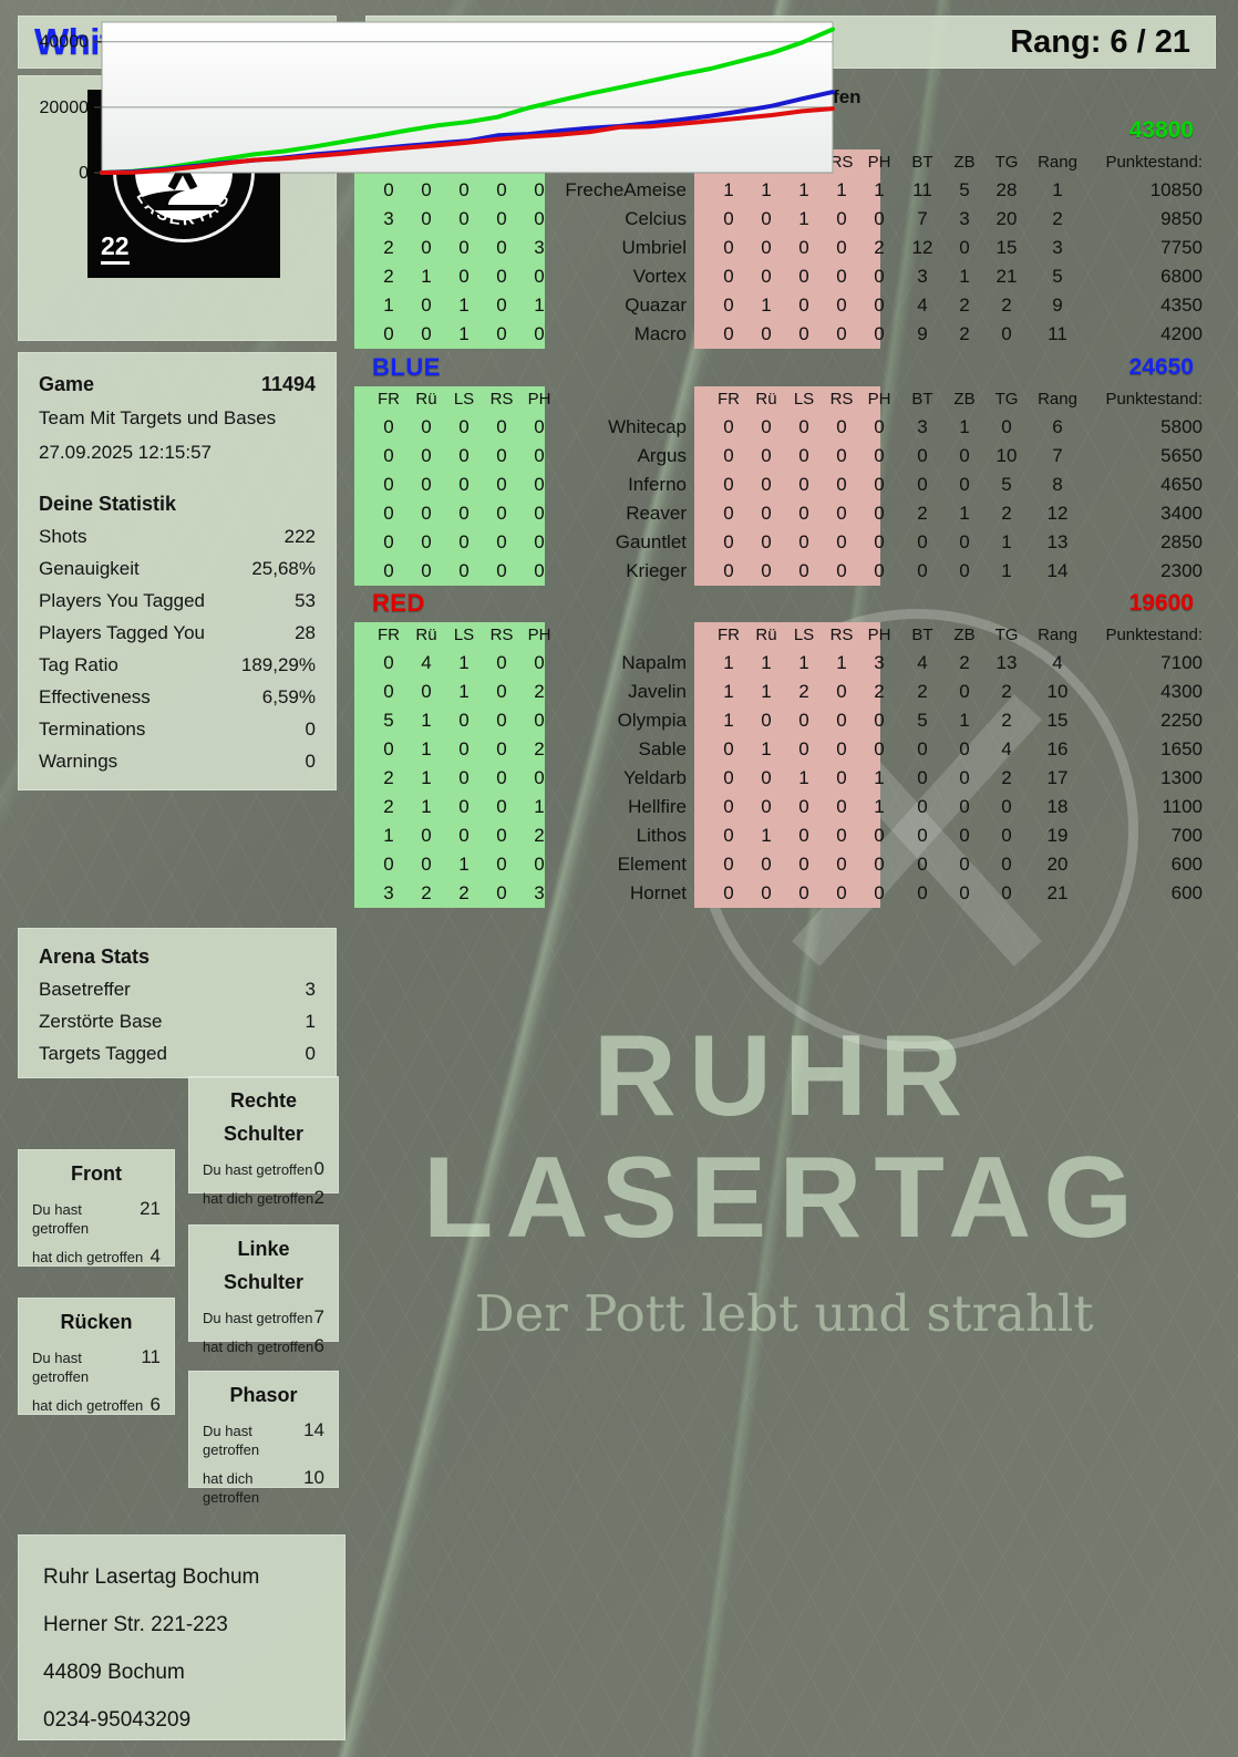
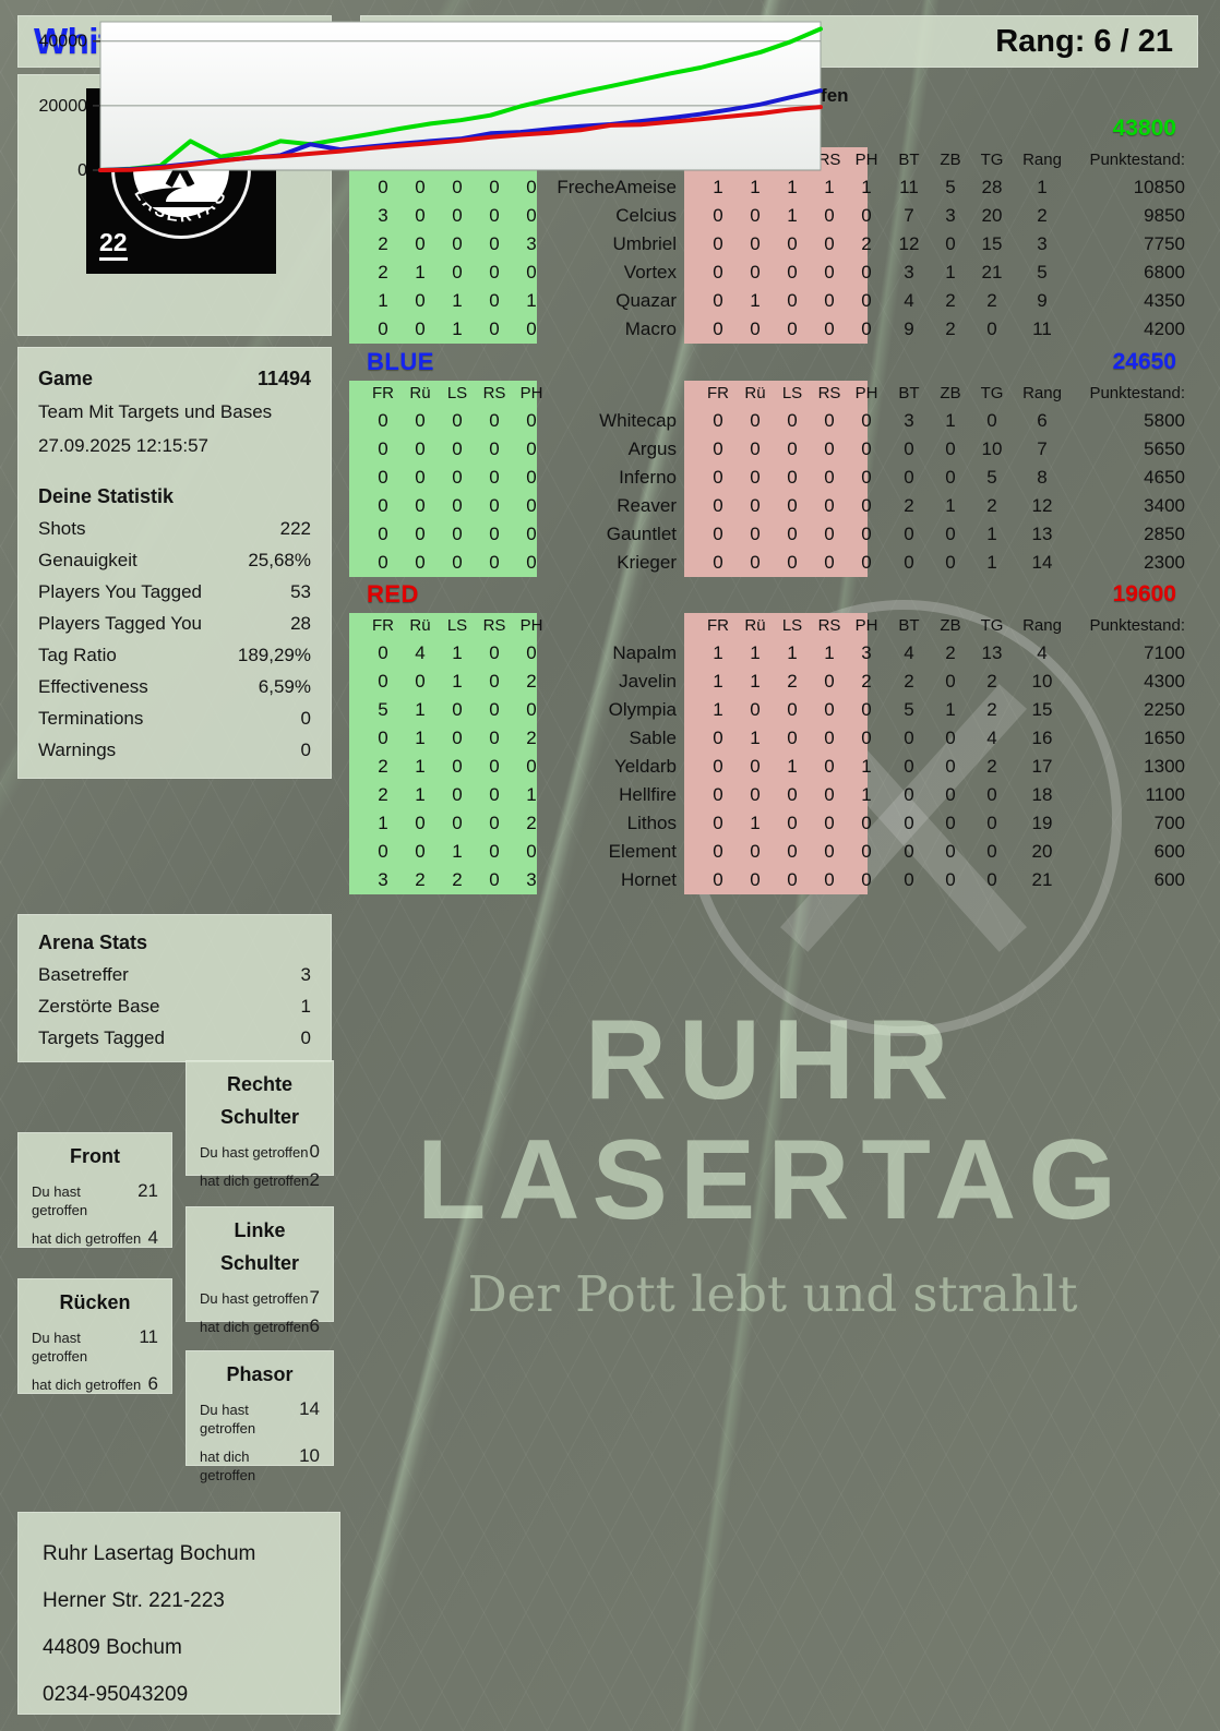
GREEN/3: 3000 -> 9000
GREEN/6: 7000 -> 9000
BLUE/7: 6000 -> 8000
